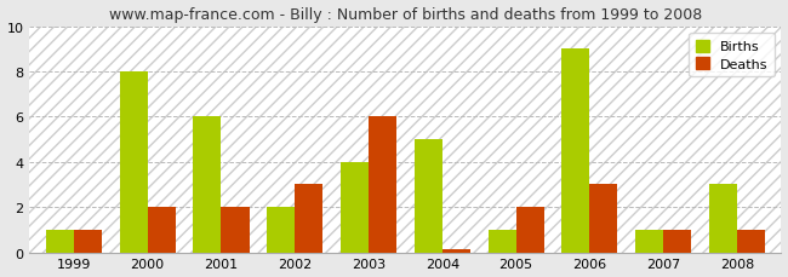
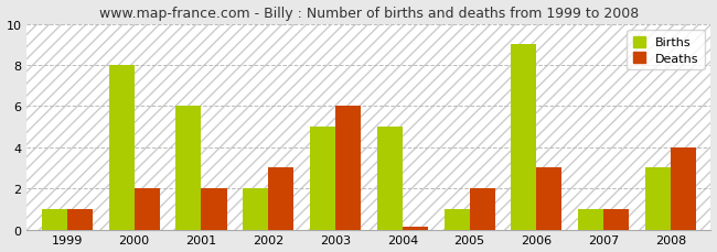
Births/2003: 4 -> 5
Deaths/2008: 1.0 -> 4.0
